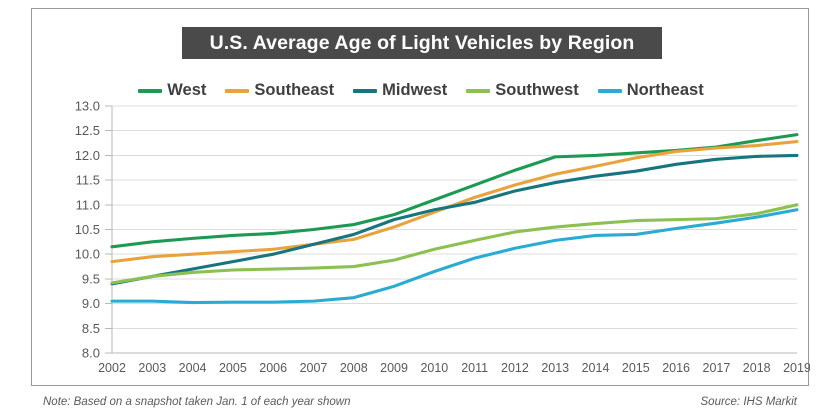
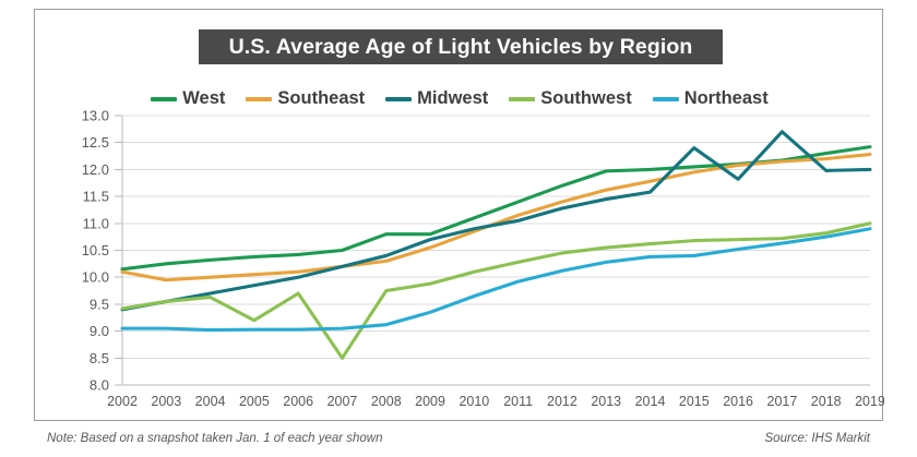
Southeast/2002: 9.8 -> 10.1
Southwest/2005: 9.7 -> 9.2
Southwest/2007: 9.7 -> 8.5
West/2008: 10.6 -> 10.8
Midwest/2015: 11.7 -> 12.4
Midwest/2017: 11.9 -> 12.7
